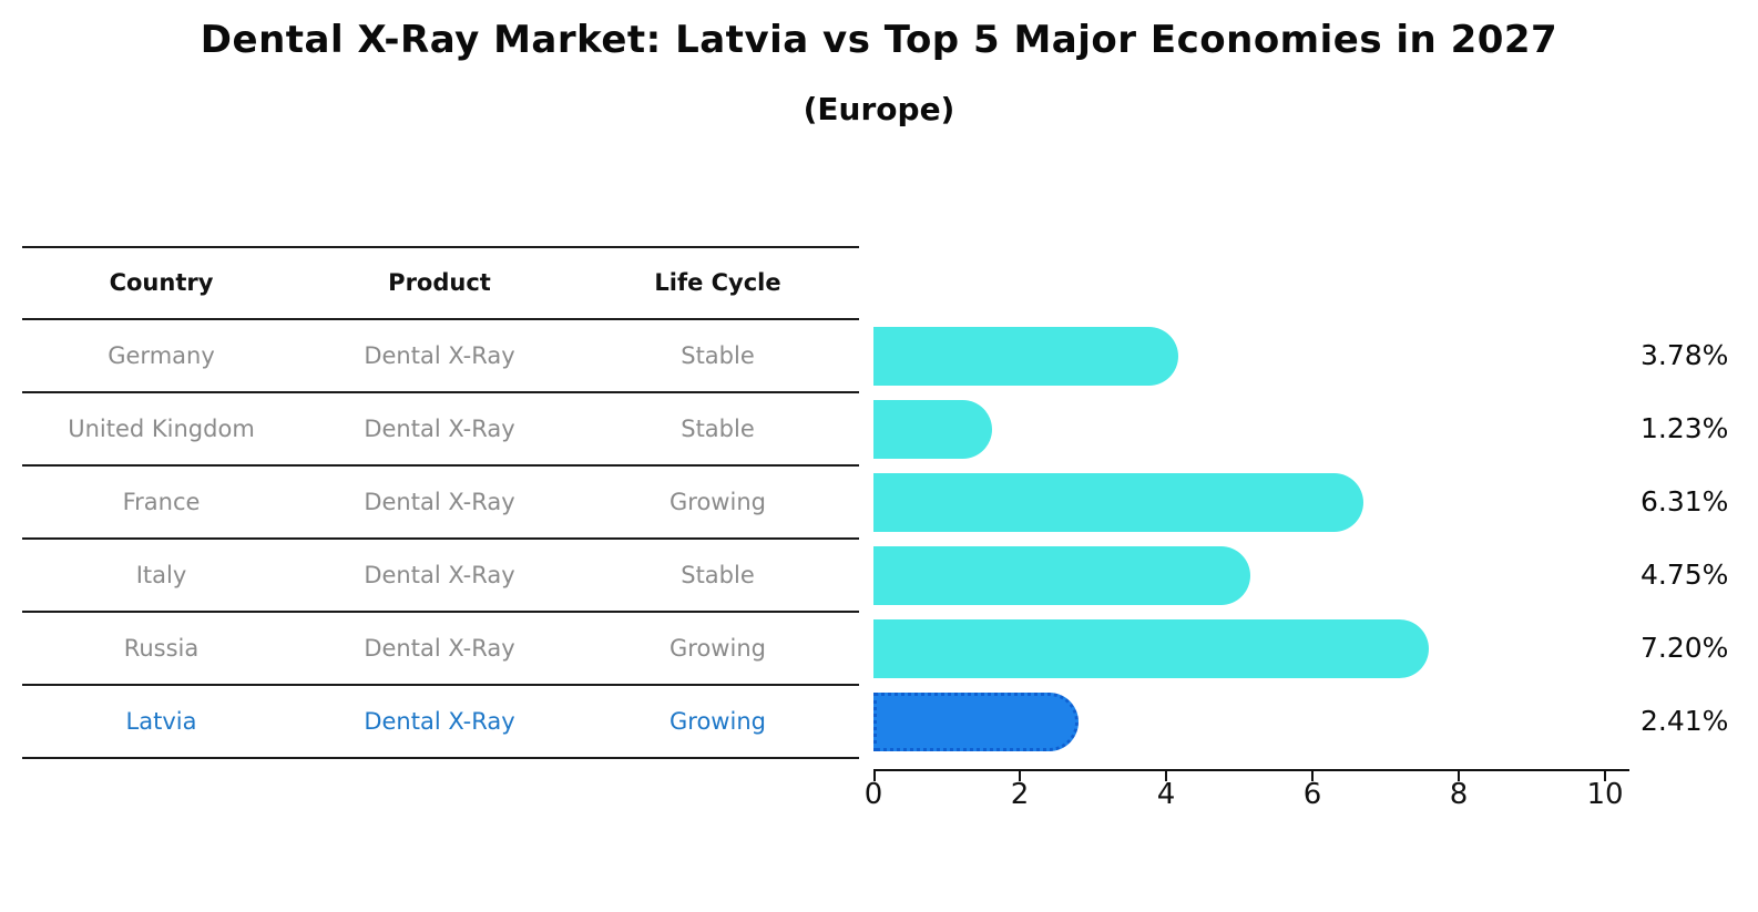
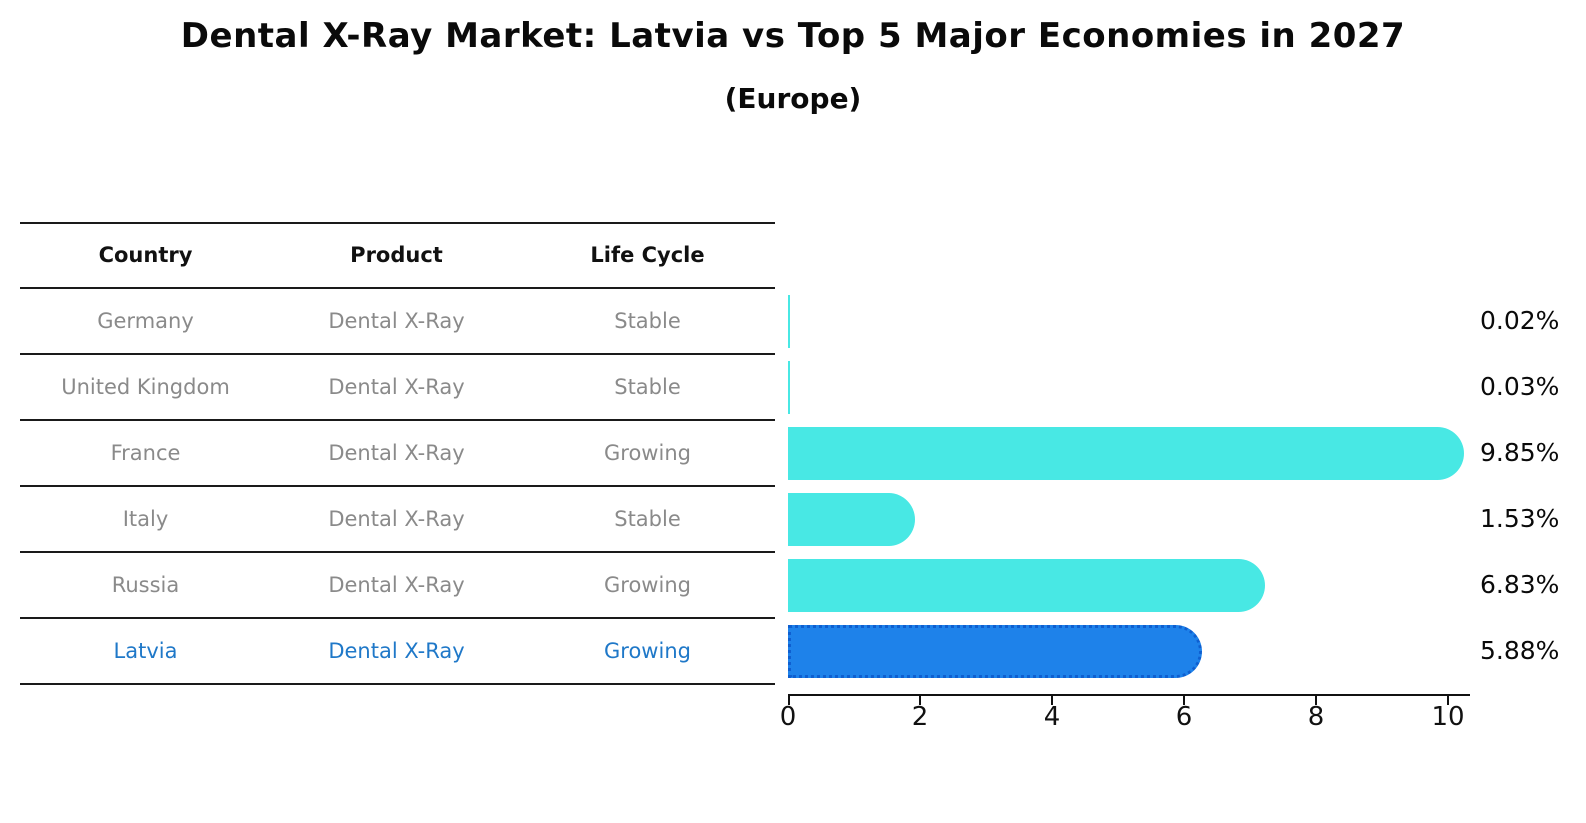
Germany: 3.78% -> 0.02%
United Kingdom: 1.23% -> 0.03%
France: 6.31% -> 9.85%
Italy: 4.75% -> 1.53%
Russia: 7.20% -> 6.83%
Latvia: 2.41% -> 5.88%
